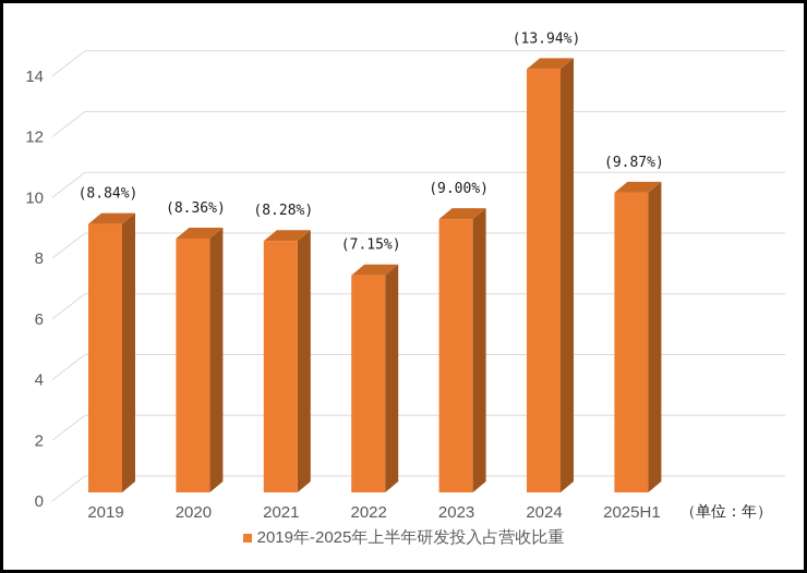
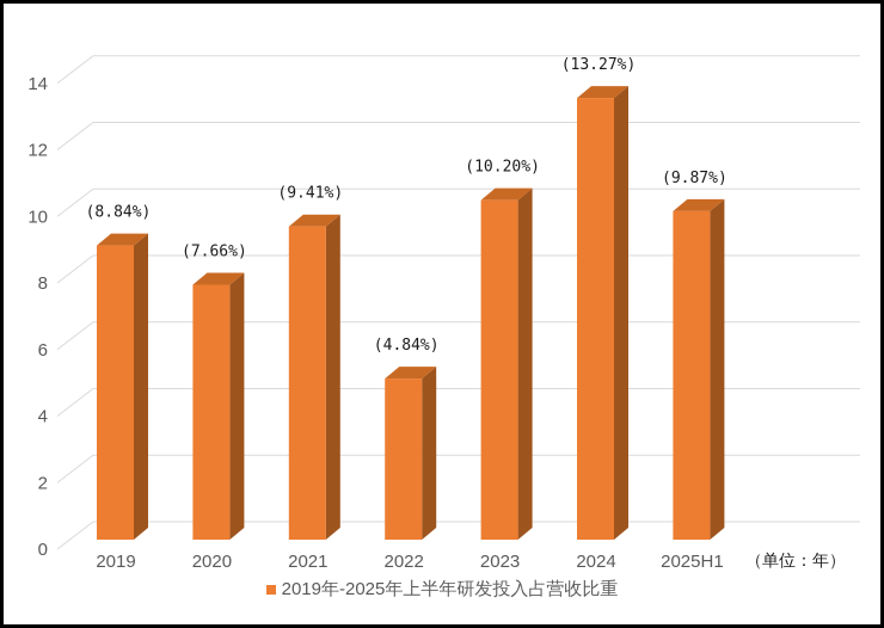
2020: 8.36% -> 7.66%
2021: 8.28% -> 9.41%
2022: 7.15% -> 4.84%
2023: 9.00% -> 10.20%
2024: 13.94% -> 13.27%
